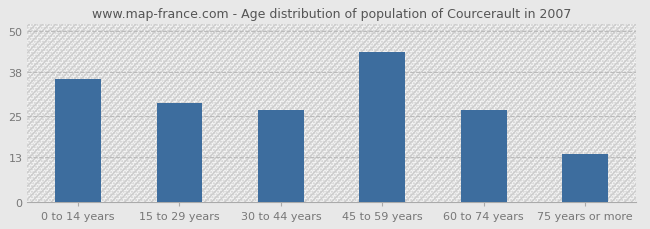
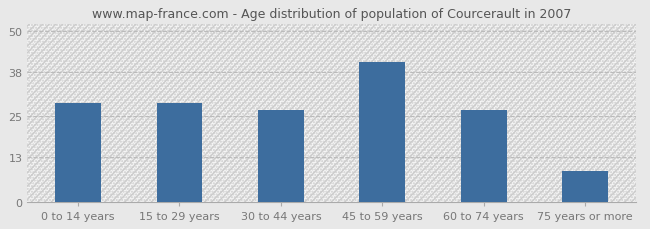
0 to 14 years: 36 -> 29
45 to 59 years: 44 -> 41
75 years or more: 14 -> 9
